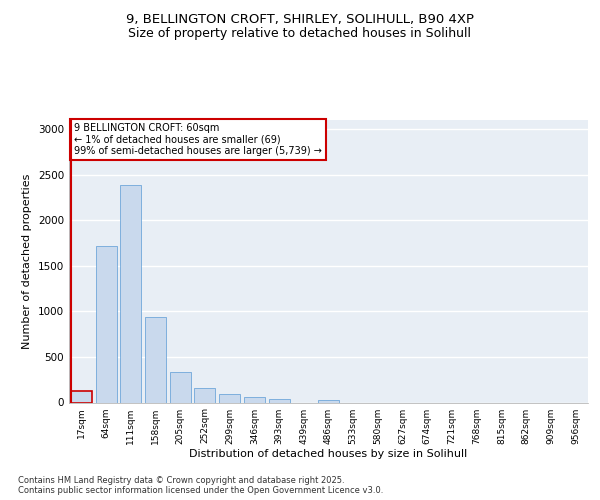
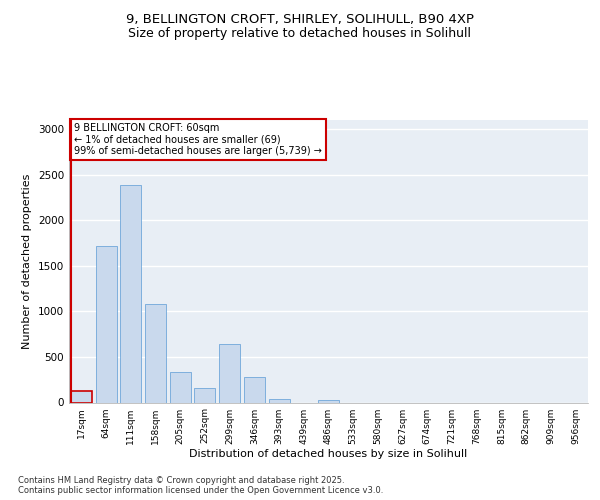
158sqm: 940 -> 1080
299sqm: 90 -> 640
346sqm: 60 -> 280
